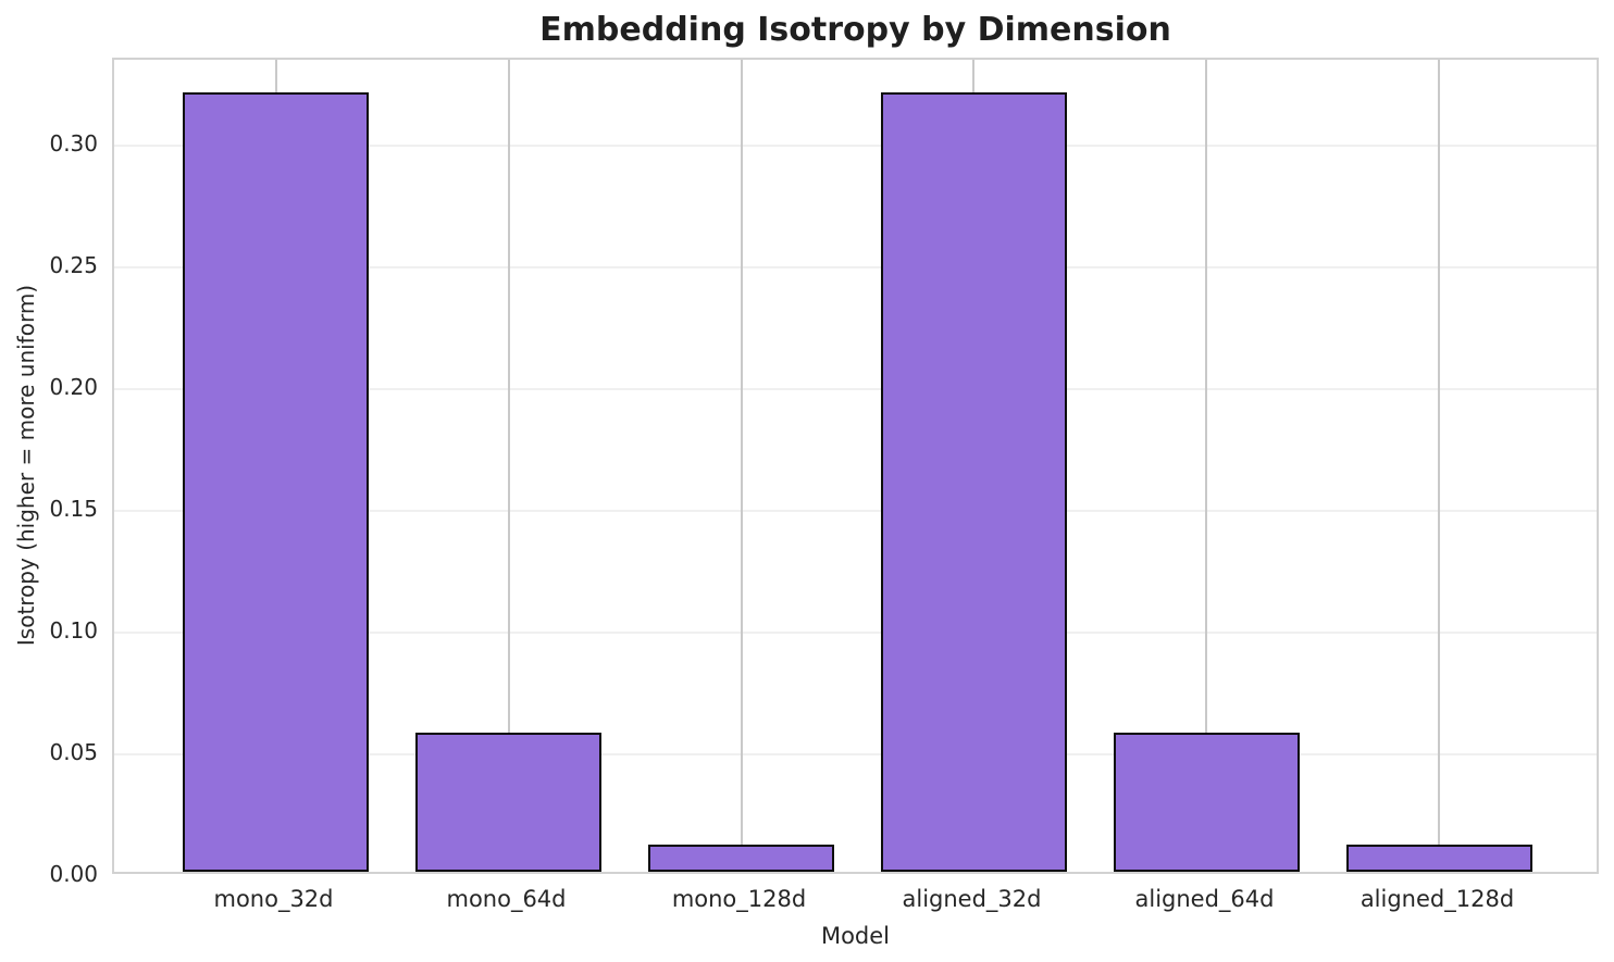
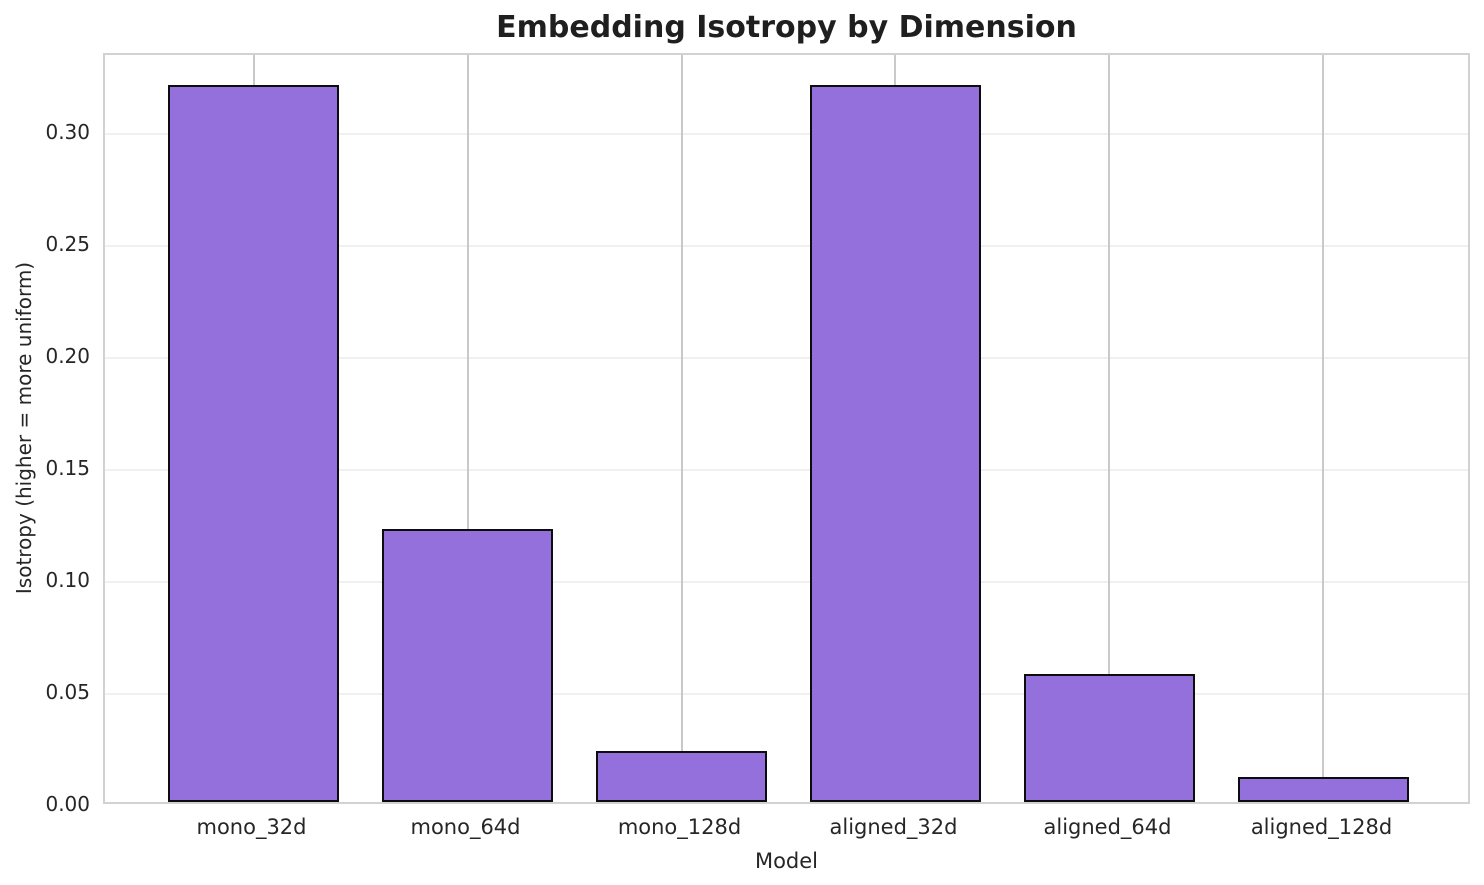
mono_64d: 0.057 -> 0.122
mono_128d: 0.011 -> 0.023
